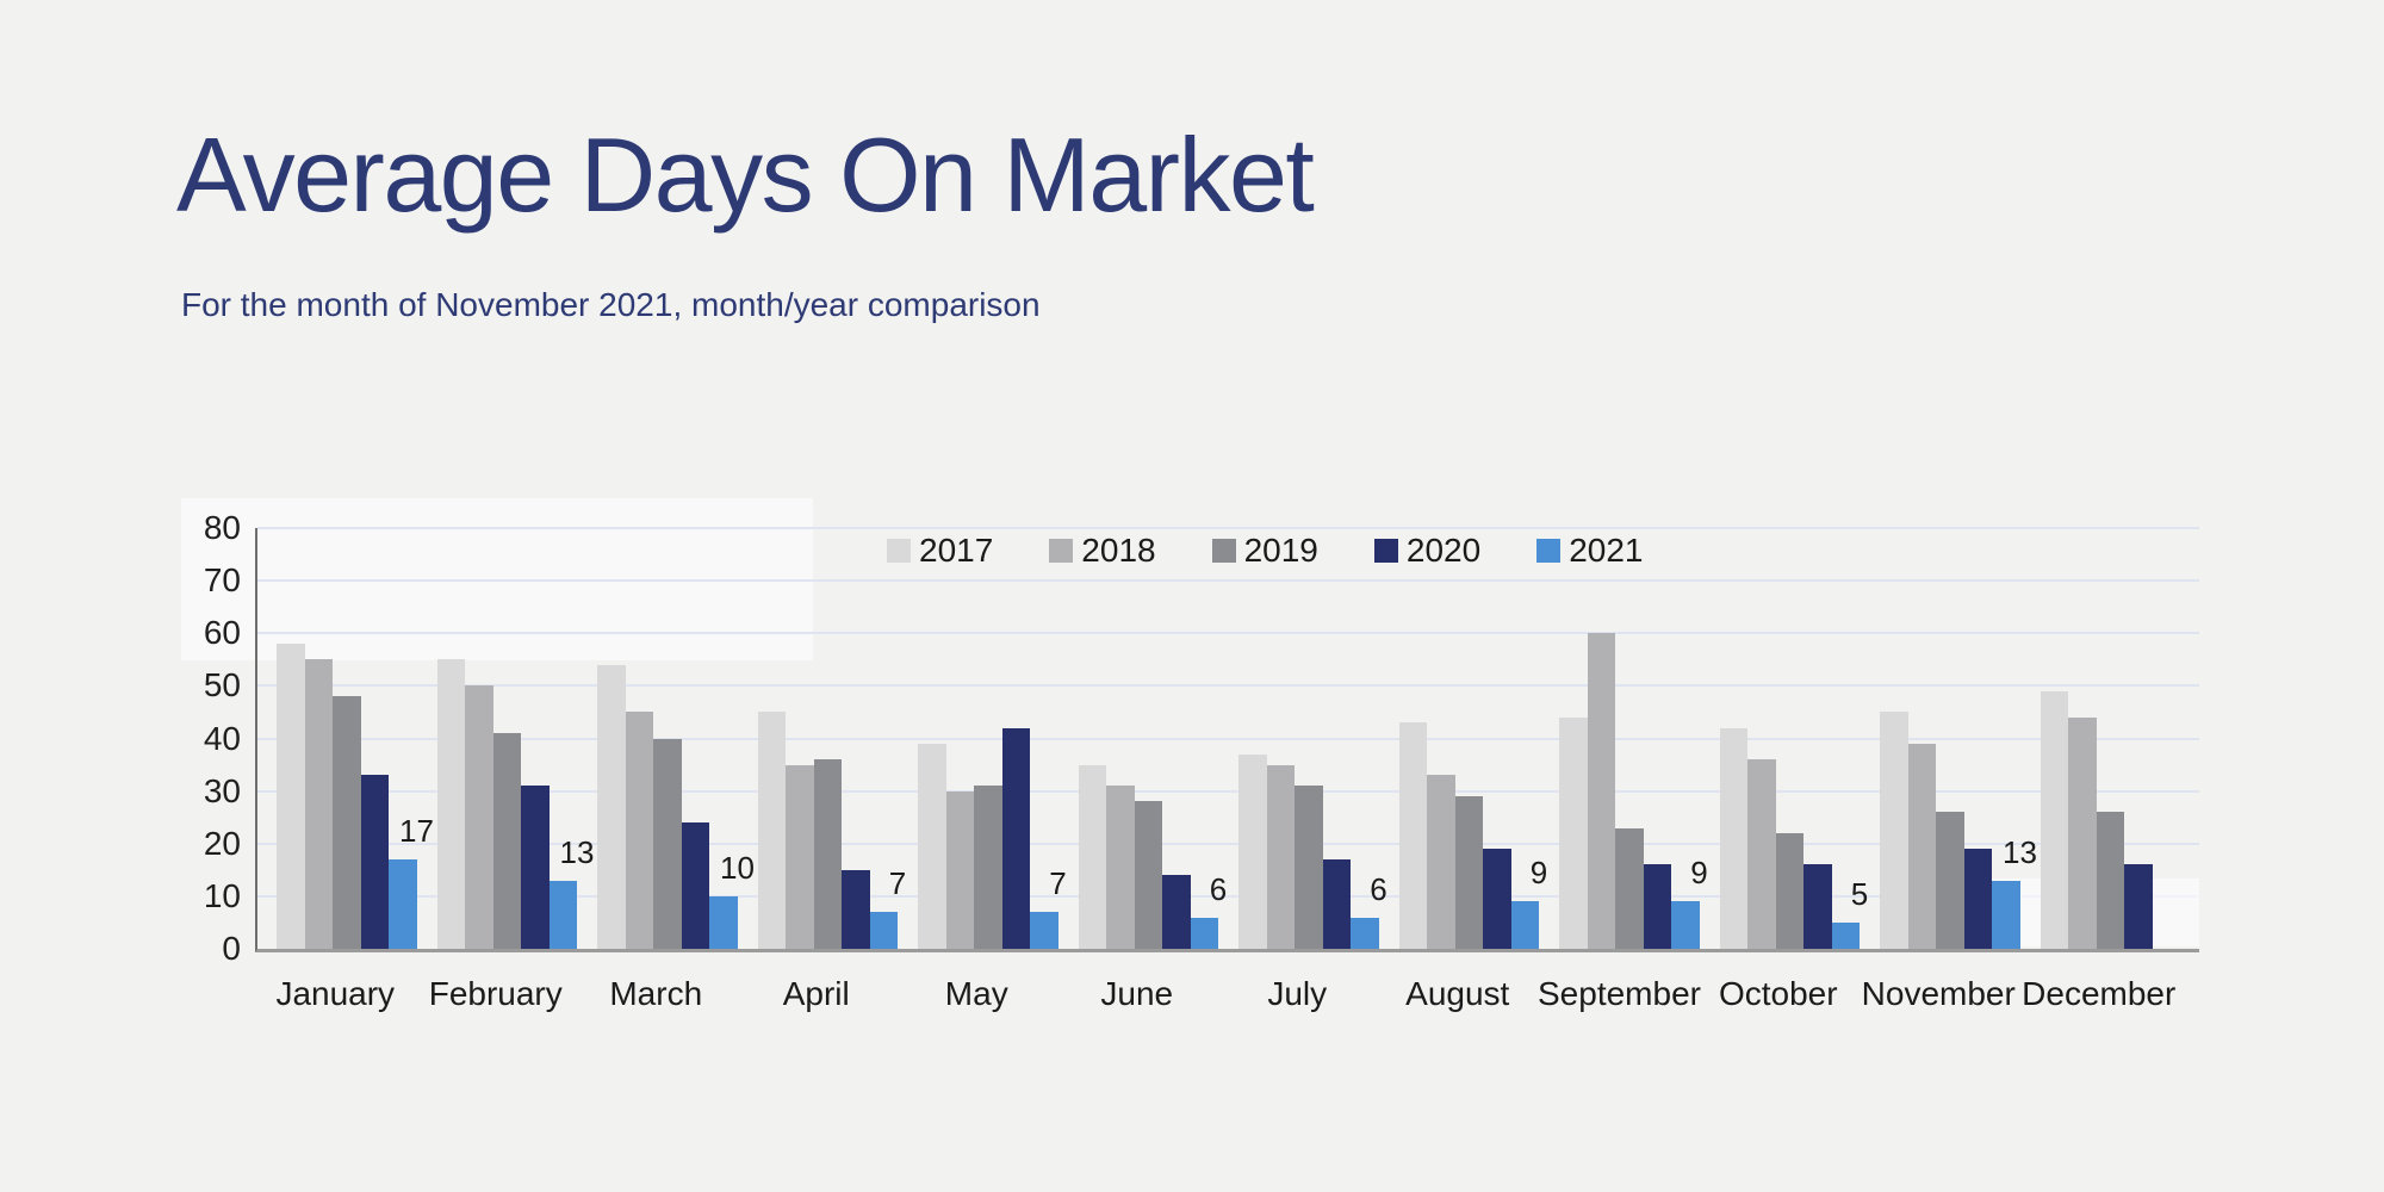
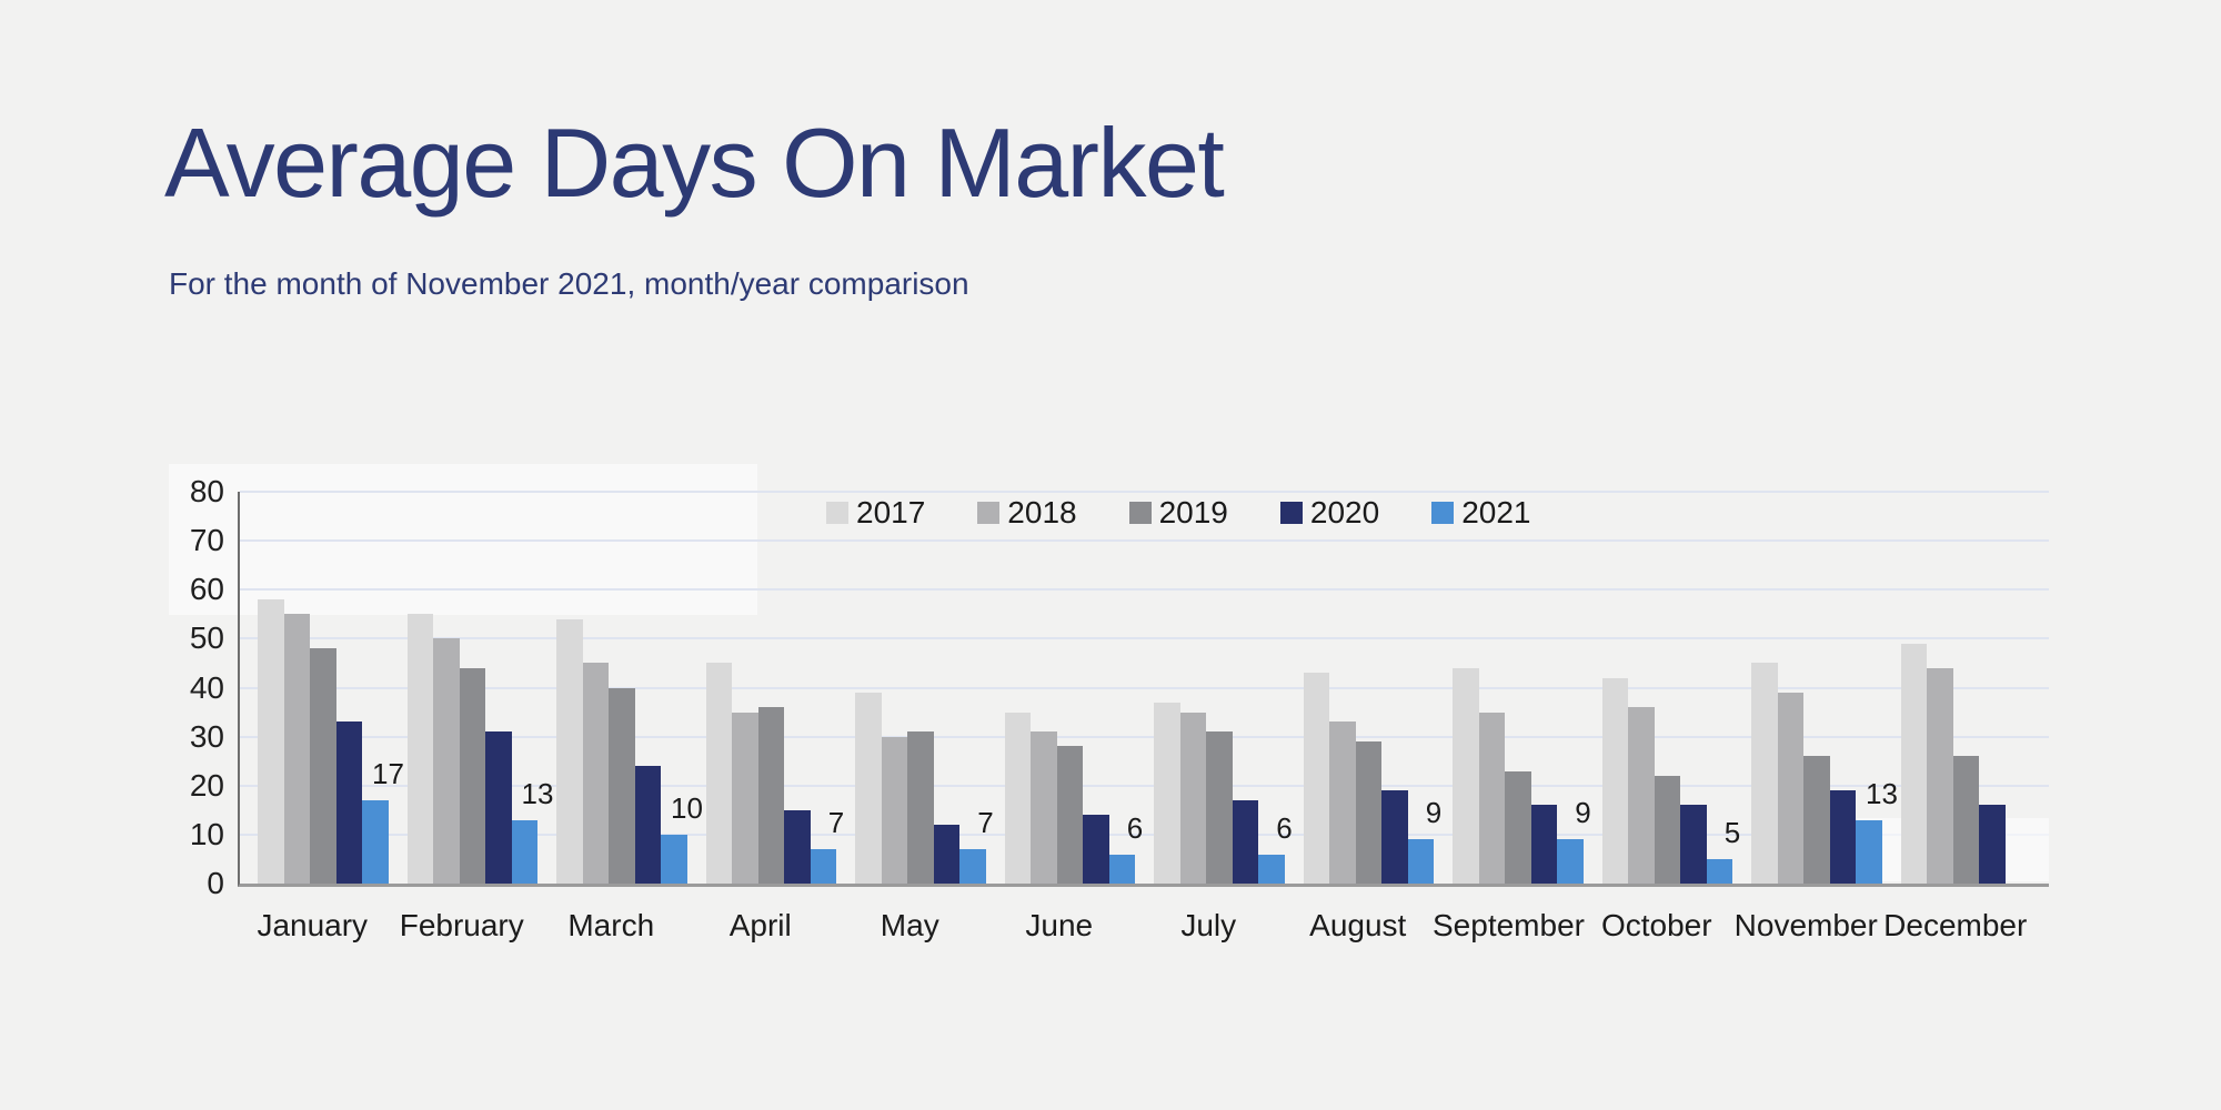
2019/February: 41 -> 44
2020/May: 42 -> 12
2018/September: 60 -> 35
